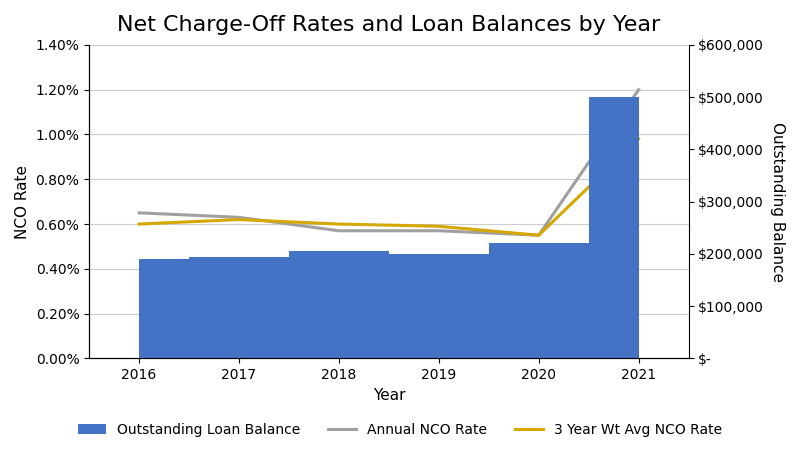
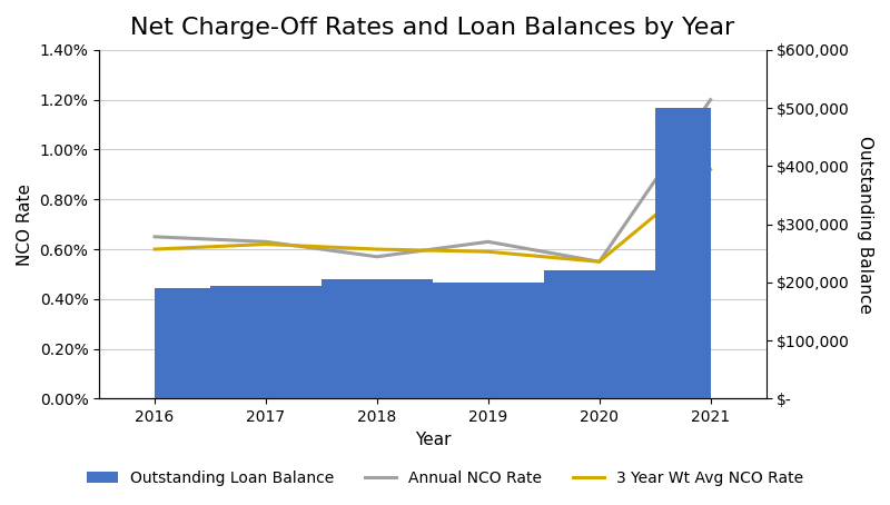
Annual NCO Rate/2019: 0.57% -> 0.63%
3 Year Wt Avg NCO Rate/2021: 0.98% -> 0.92%
